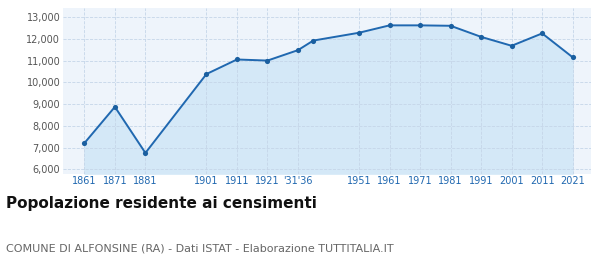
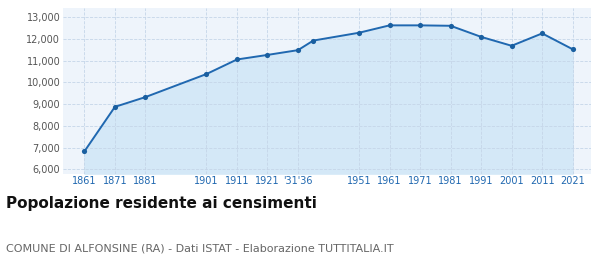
1861: 7,200 -> 6,820
1881: 6,750 -> 9,320
1921: 11,000 -> 11,260
2021: 11,150 -> 11,520
